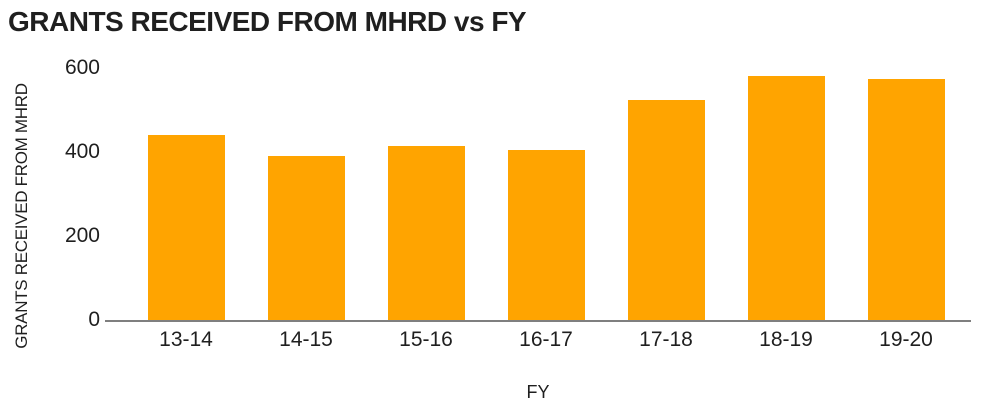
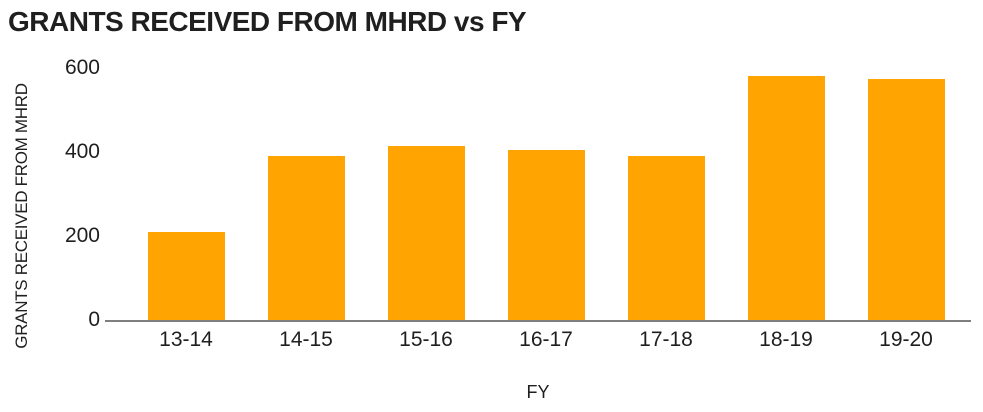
13-14: 440 -> 210
17-18: 520 -> 390
